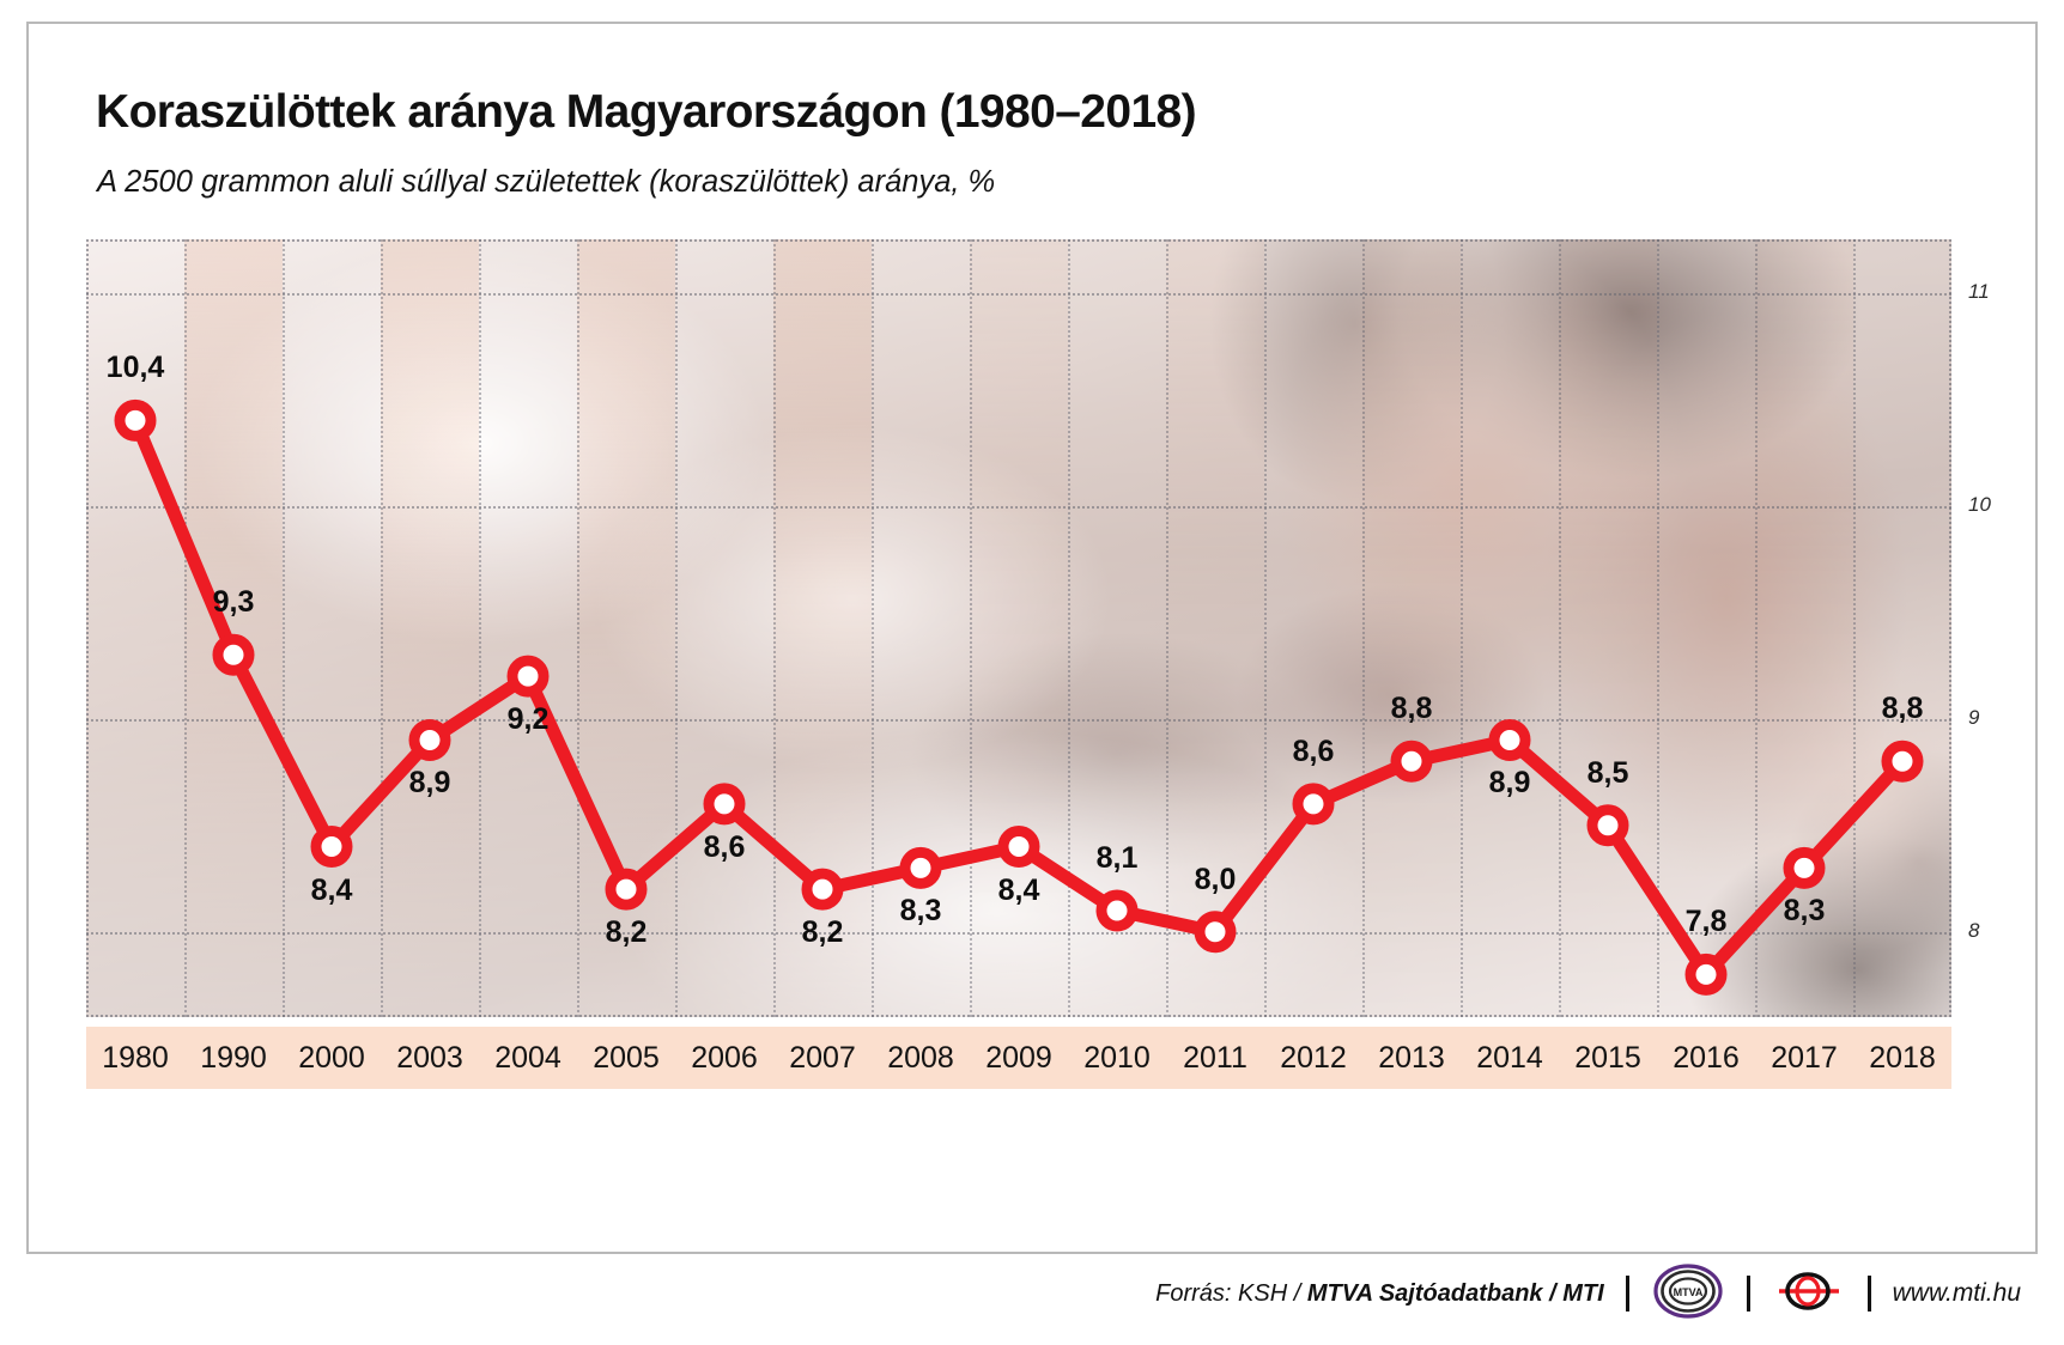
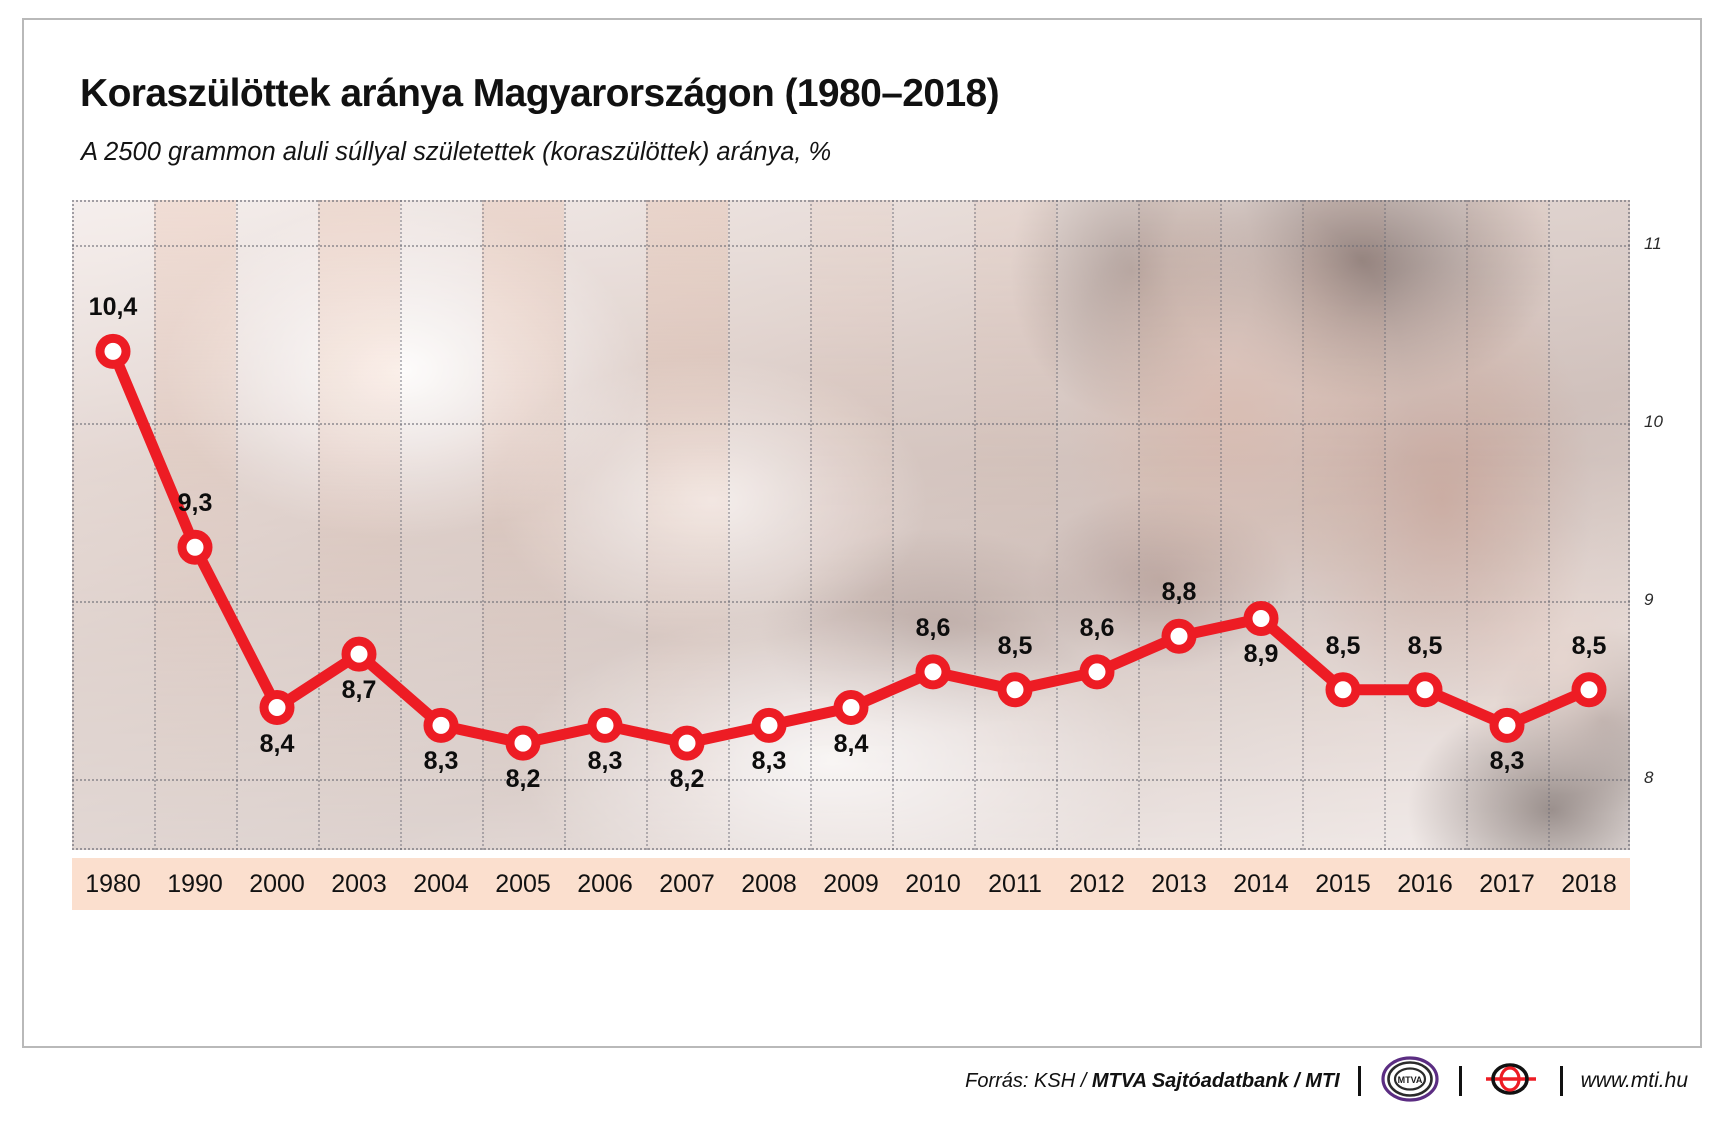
2003: 8,9 -> 8,7
2004: 9,2 -> 8,3
2006: 8,6 -> 8,3
2010: 8,1 -> 8,6
2011: 8,0 -> 8,5
2016: 7,8 -> 8,5
2018: 8,8 -> 8,5
